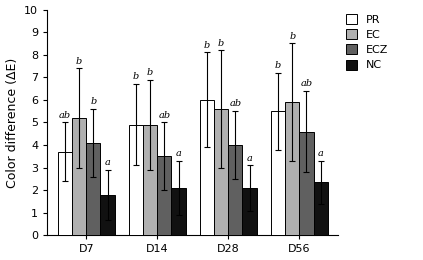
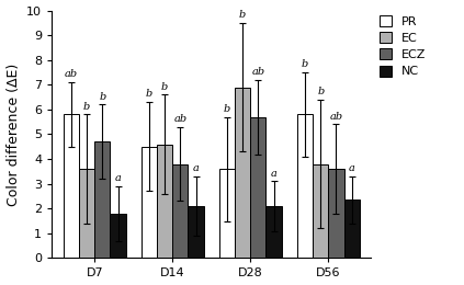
PR/D7: 3.7 -> 5.8
EC/D7: 5.2 -> 3.6
ECZ/D7: 4.1 -> 4.7
PR/D14: 4.9 -> 4.5
EC/D14: 4.9 -> 4.6
ECZ/D14: 3.5 -> 3.8
PR/D28: 6.0 -> 3.6
EC/D28: 5.6 -> 6.9
ECZ/D28: 4.0 -> 5.7
PR/D56: 5.5 -> 5.8
EC/D56: 5.9 -> 3.8
ECZ/D56: 4.6 -> 3.6
